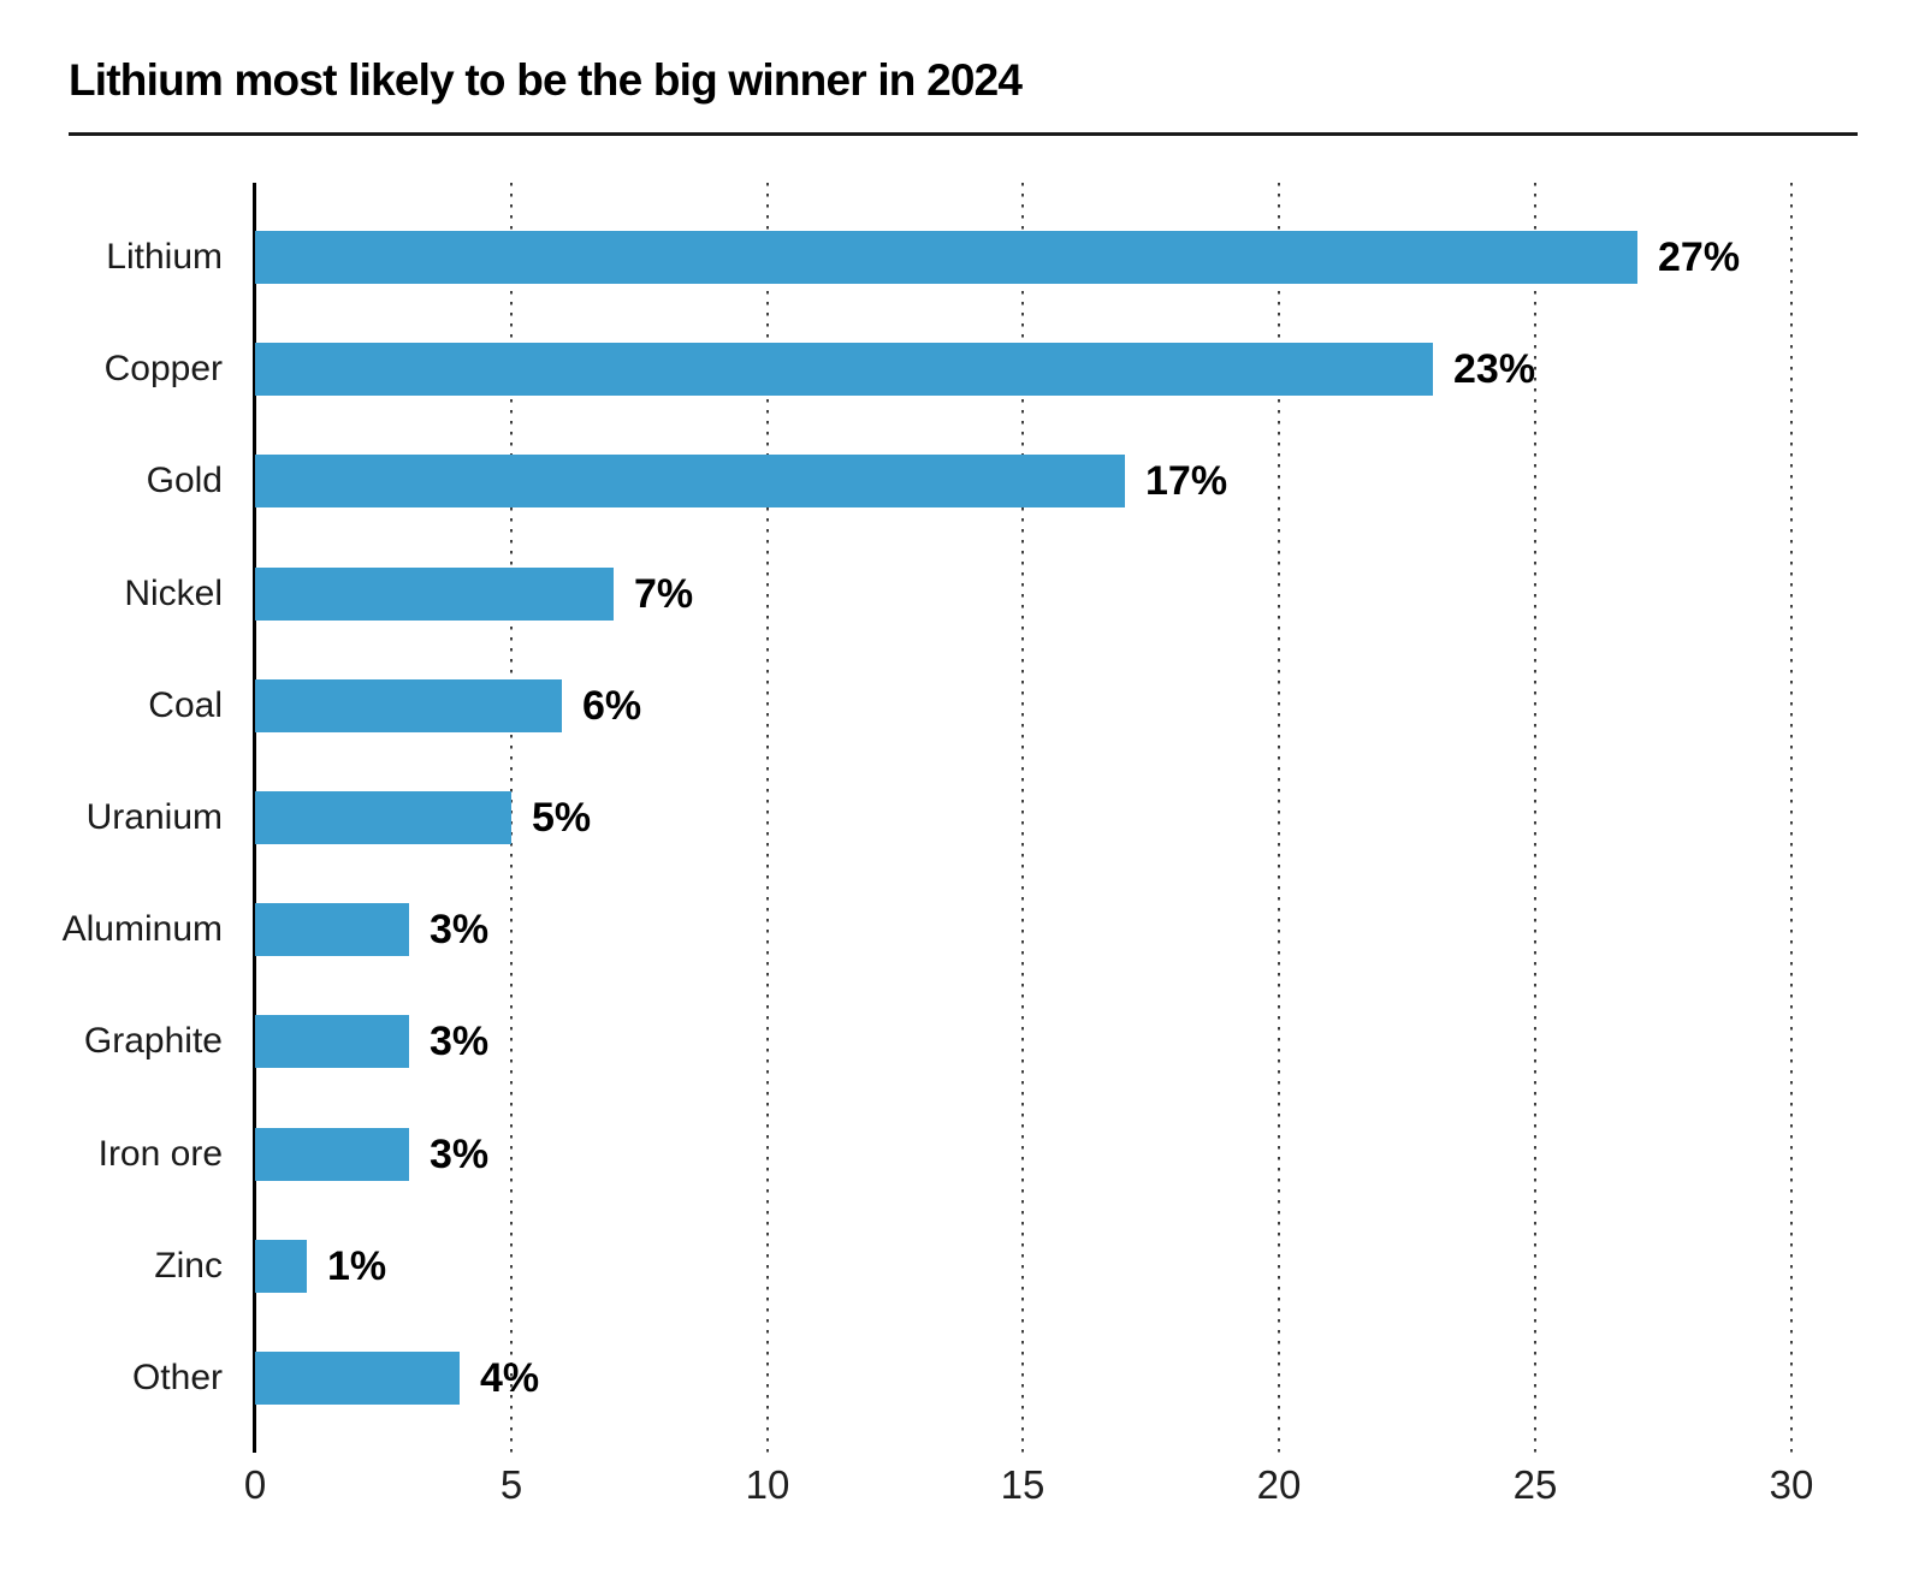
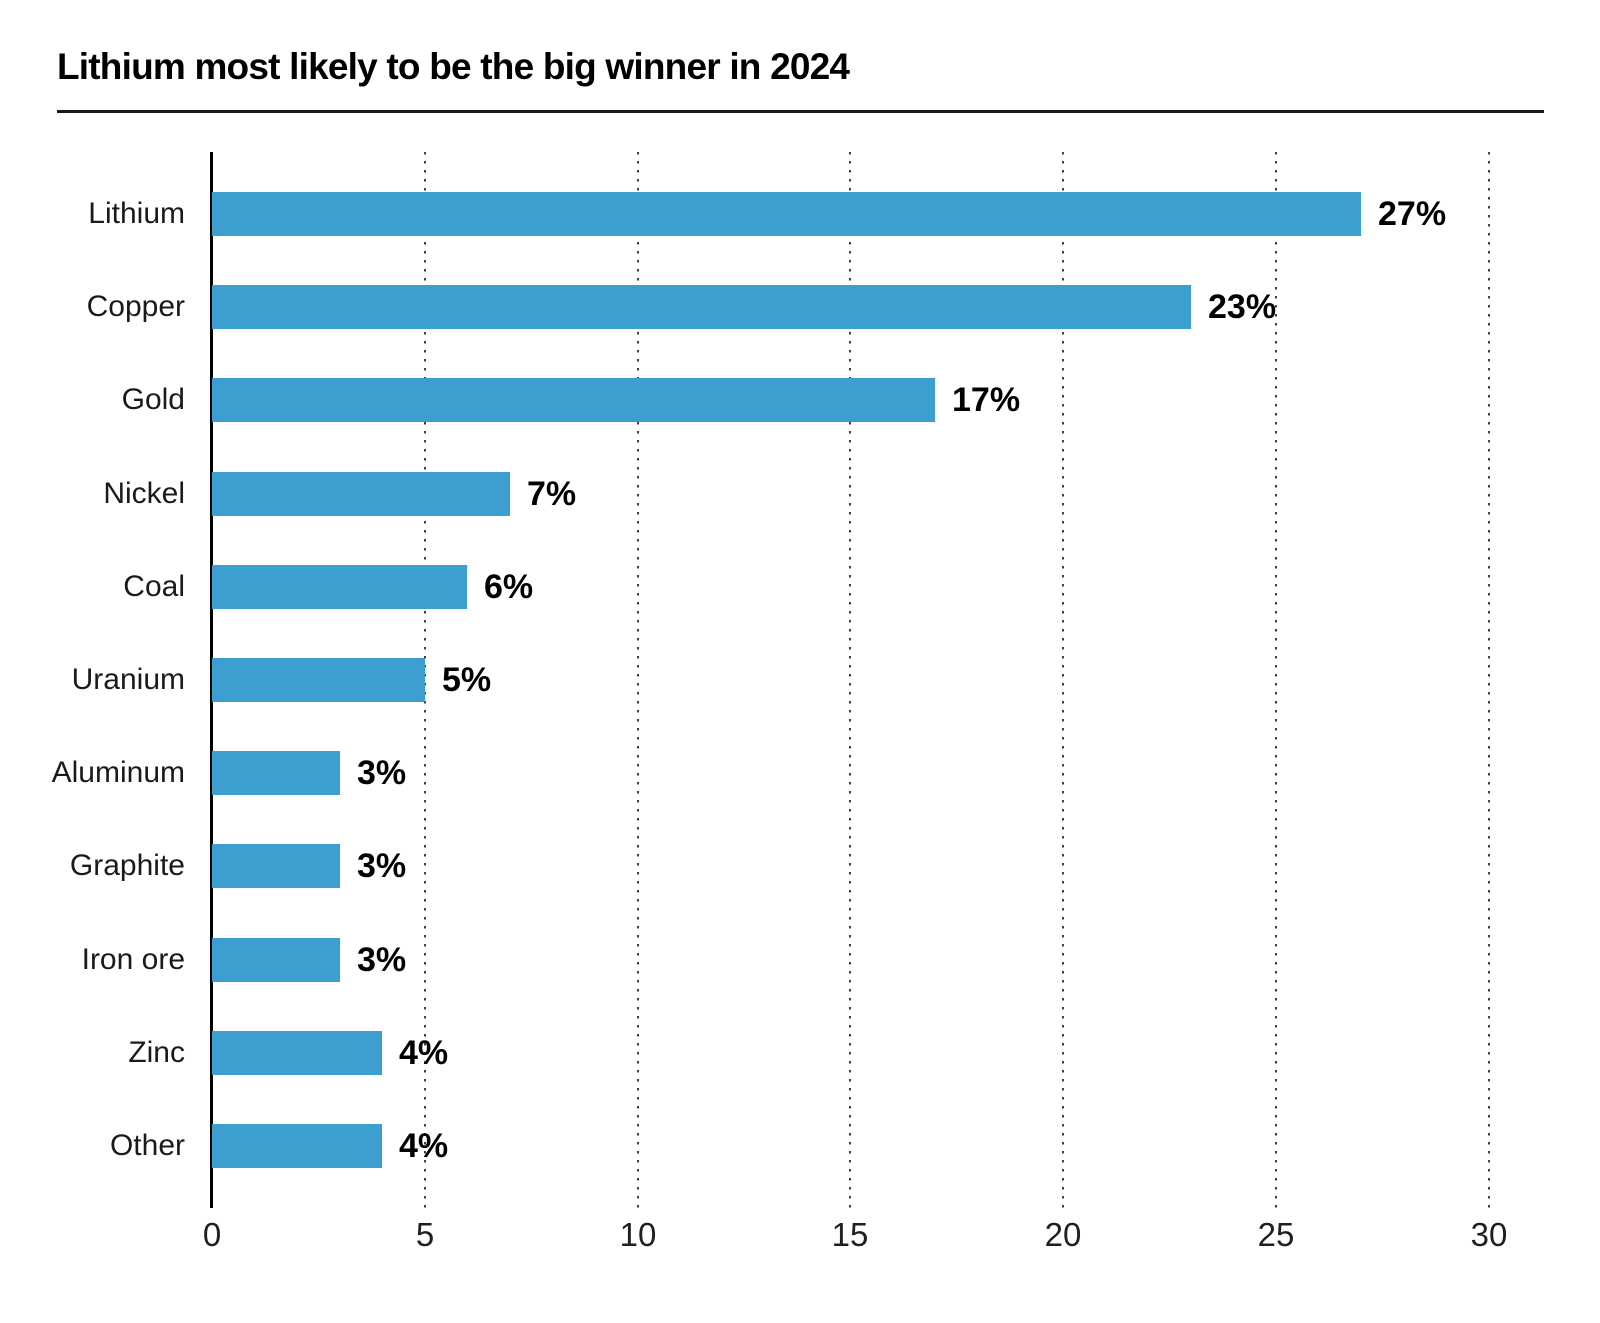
Zinc: 1% -> 4%
